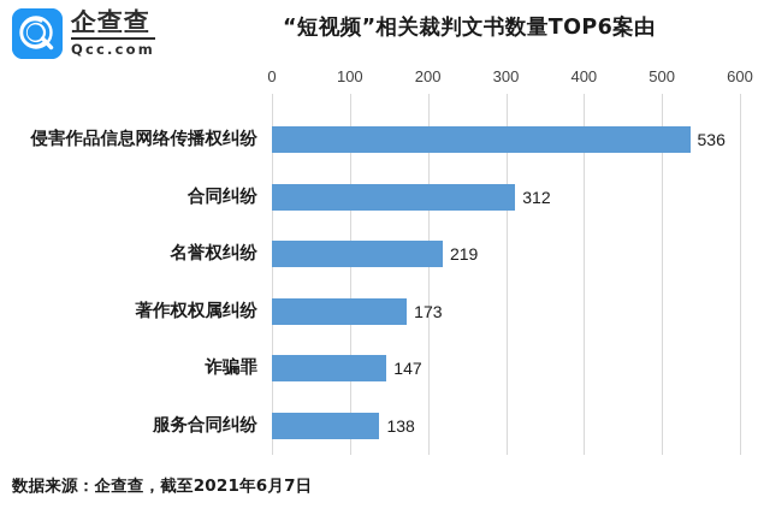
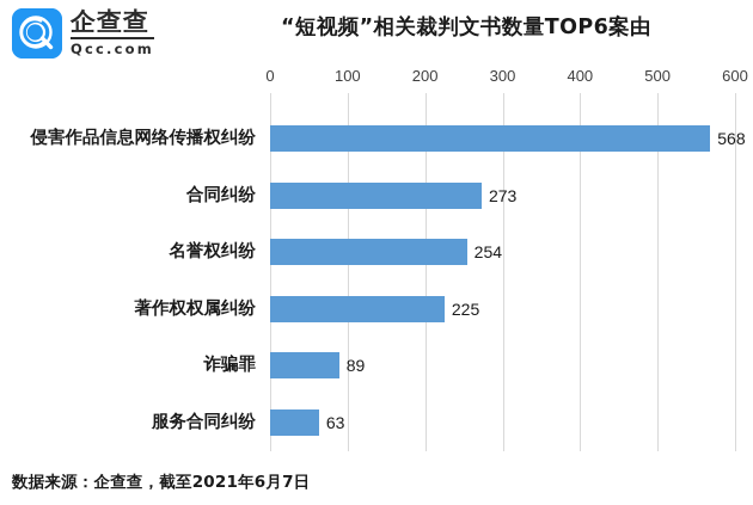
侵害作品信息网络传播权纠纷: 536 -> 568
合同纠纷: 312 -> 273
名誉权纠纷: 219 -> 254
著作权权属纠纷: 173 -> 225
诈骗罪: 147 -> 89
服务合同纠纷: 138 -> 63
